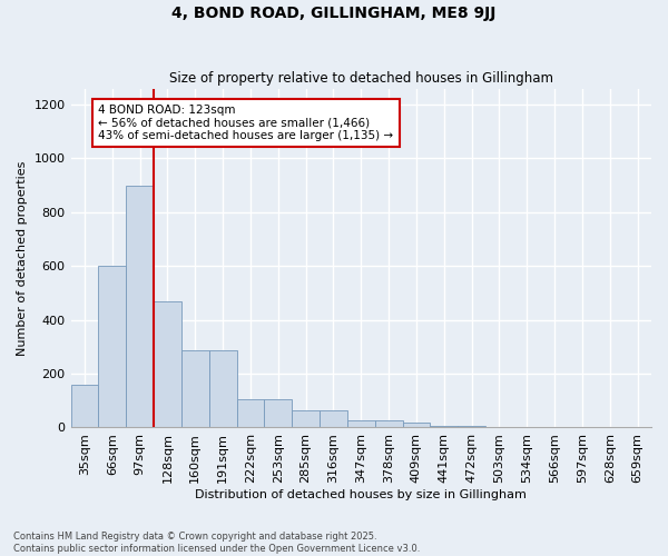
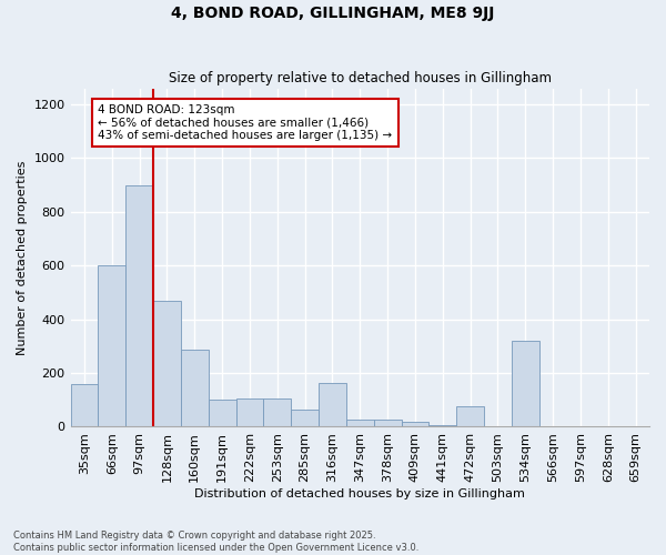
191sqm: 285 -> 100
316sqm: 63 -> 165
472sqm: 5 -> 75
534sqm: 2 -> 320
